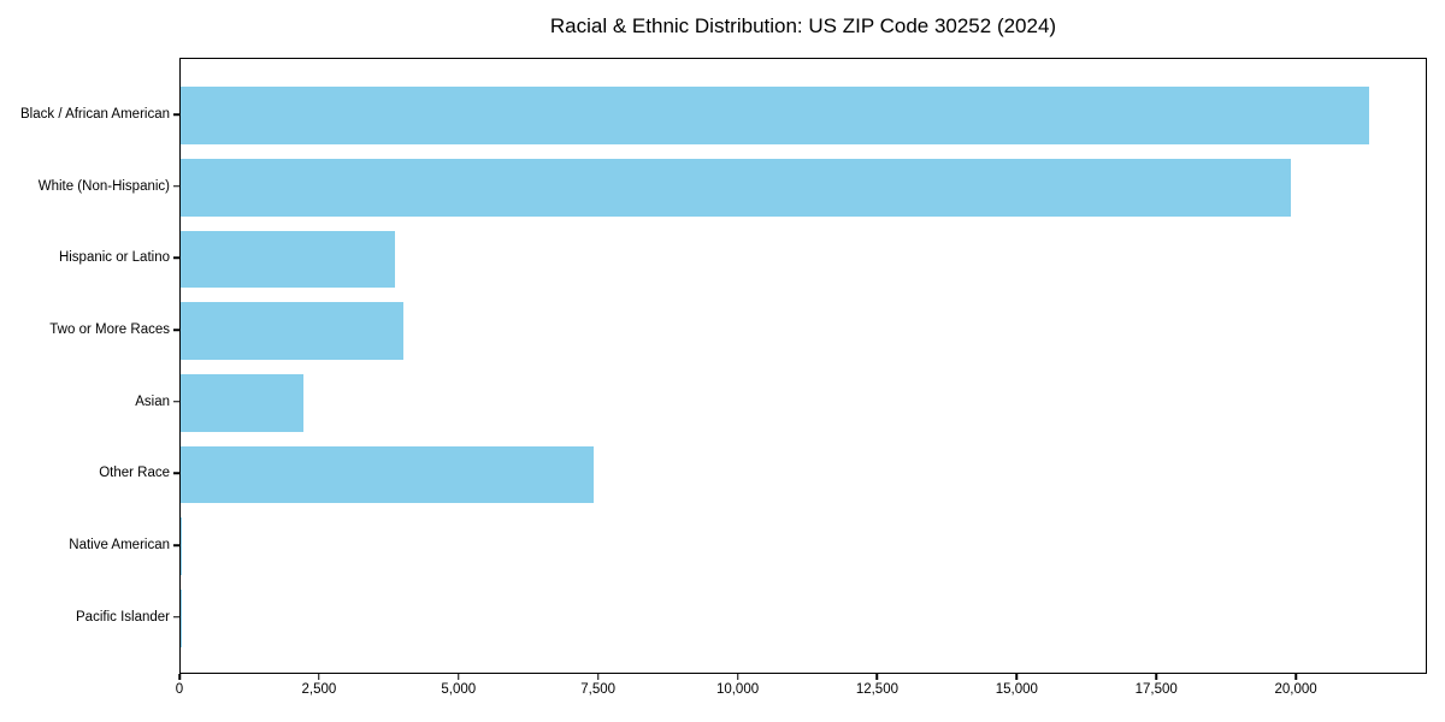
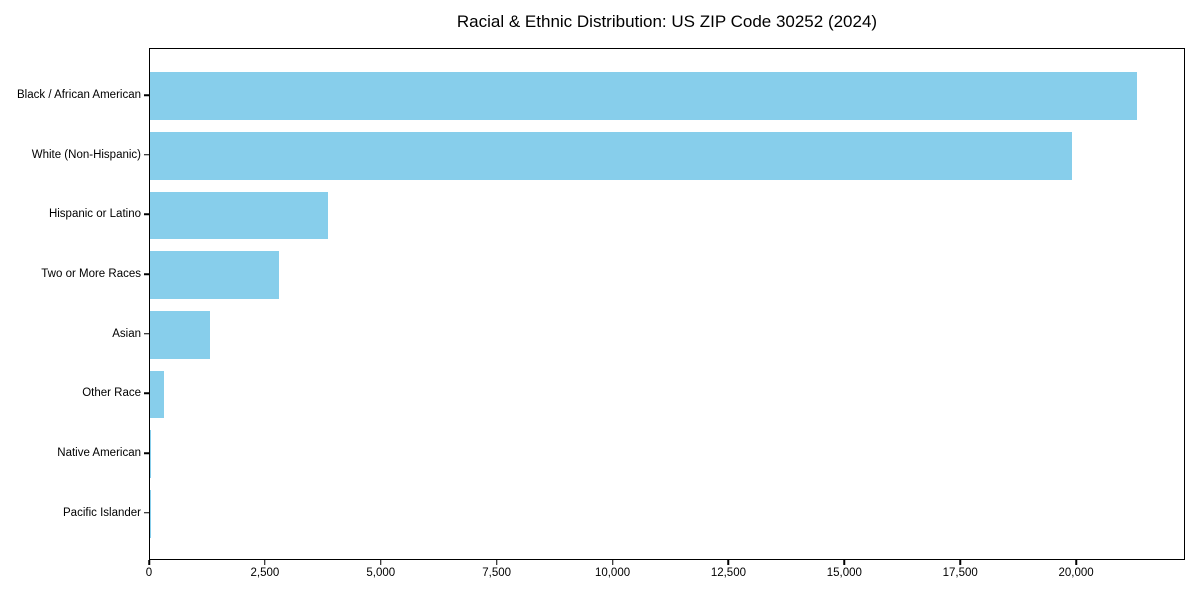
Two or More Races: 4000 -> 2800
Asian: 2200 -> 1300
Other Race: 7400 -> 300
